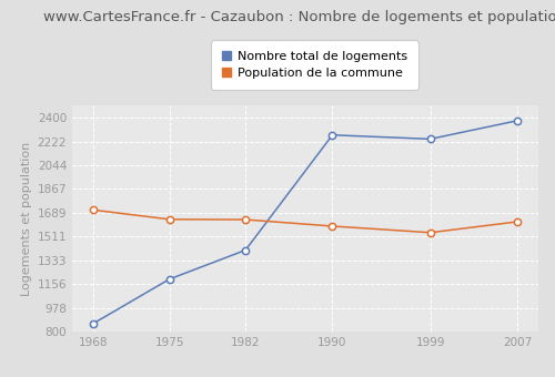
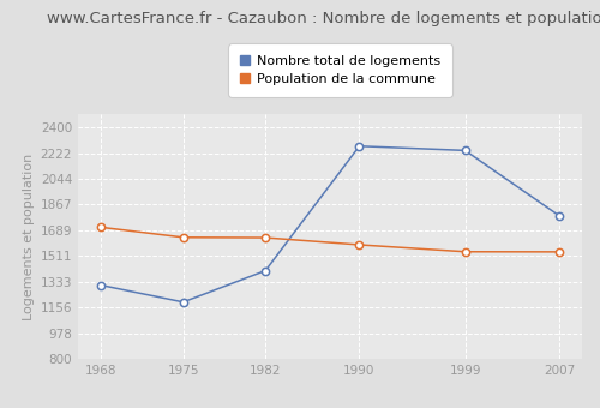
Nombre total de logements/1968: 860 -> 1310
Nombre total de logements/2007: 2380 -> 1790
Population de la commune/2007: 1620 -> 1540
